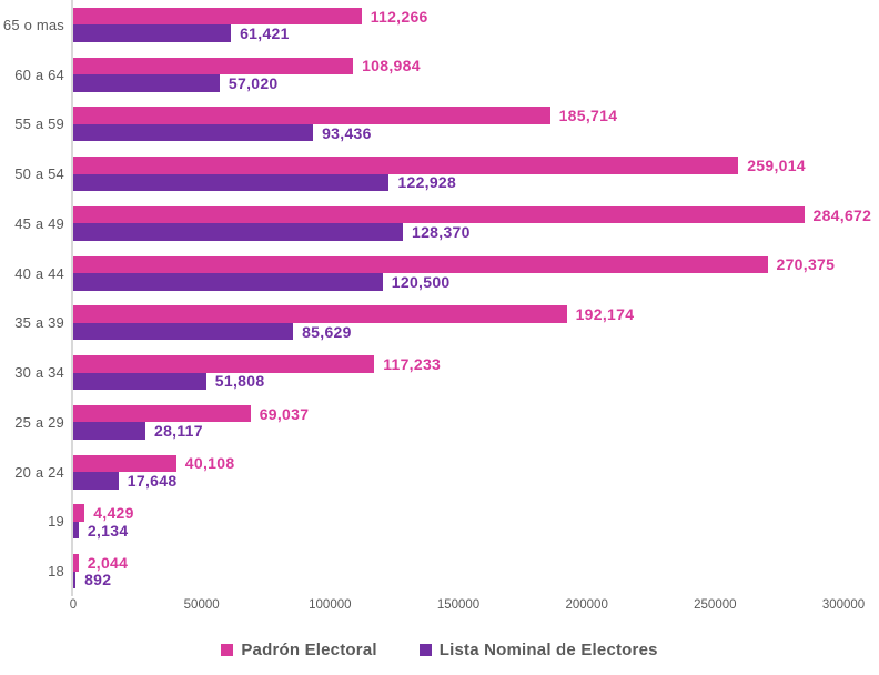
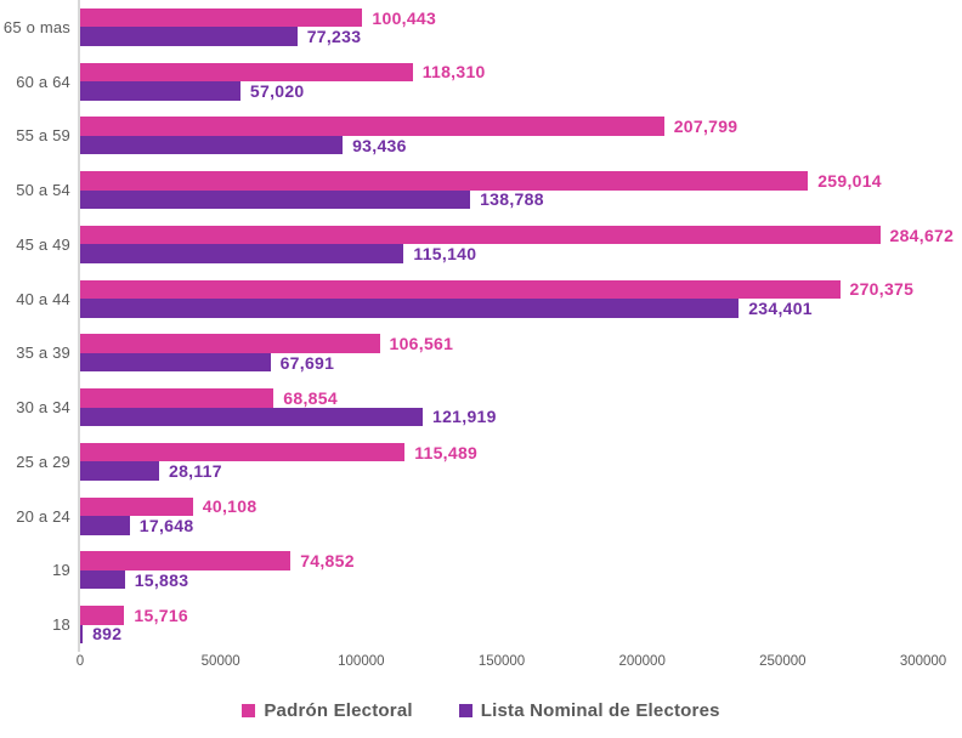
Padrón Electoral/65 o mas: 112,266 -> 100,443
Lista Nominal de Electores/65 o mas: 61,421 -> 77,233
Padrón Electoral/60 a 64: 108,984 -> 118,310
Padrón Electoral/55 a 59: 185,714 -> 207,799
Lista Nominal de Electores/50 a 54: 122,928 -> 138,788
Lista Nominal de Electores/45 a 49: 128,370 -> 115,140
Lista Nominal de Electores/40 a 44: 120,500 -> 234,401
Padrón Electoral/35 a 39: 192,174 -> 106,561
Lista Nominal de Electores/35 a 39: 85,629 -> 67,691
Padrón Electoral/30 a 34: 117,233 -> 68,854
Lista Nominal de Electores/30 a 34: 51,808 -> 121,919
Padrón Electoral/25 a 29: 69,037 -> 115,489
Padrón Electoral/19: 4,429 -> 74,852
Lista Nominal de Electores/19: 2,134 -> 15,883
Padrón Electoral/18: 2,044 -> 15,716
